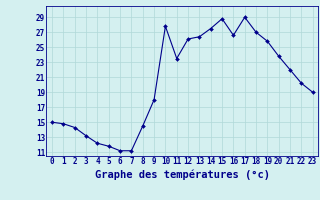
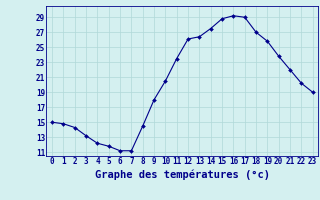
10: 27.8 -> 20.5
16: 26.6 -> 29.2
